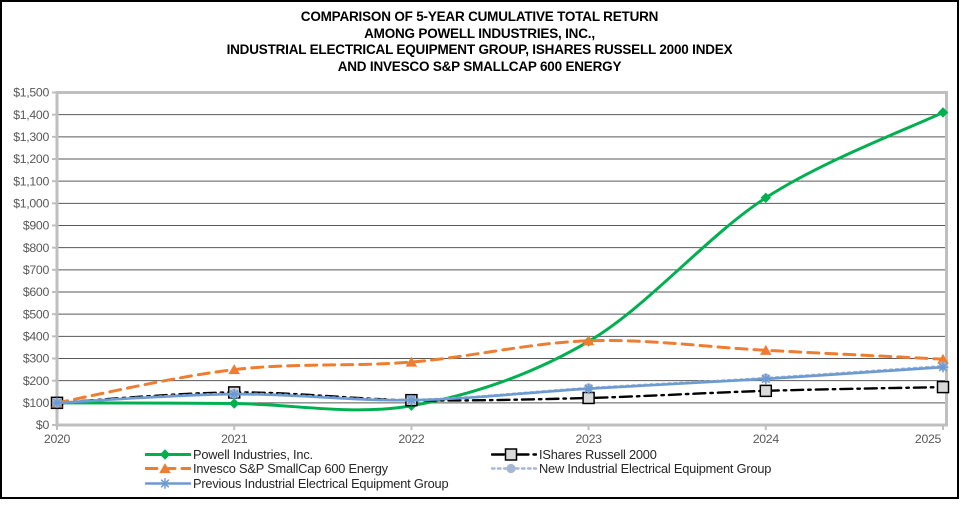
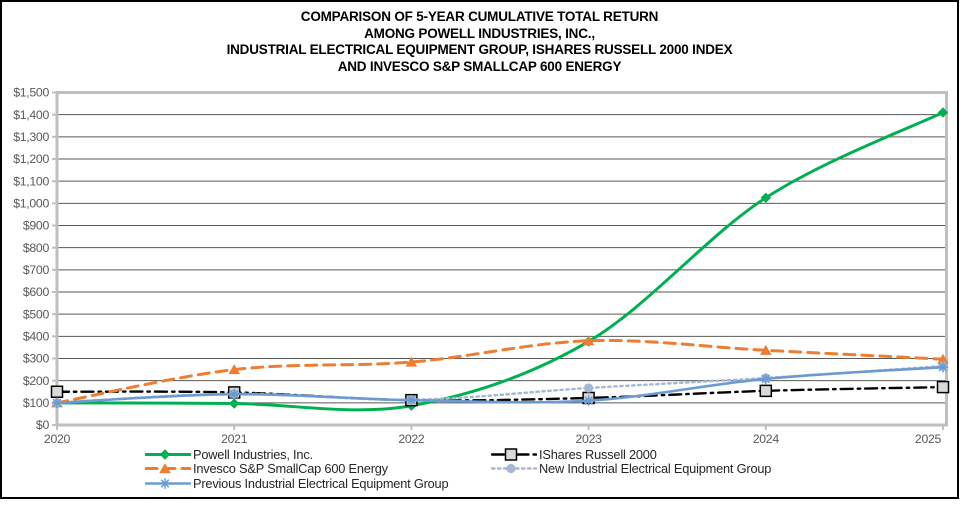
IShares Russell 2000/2020: $100 -> $150
Previous Industrial Electrical Equipment Group/2023: $160 -> $110
